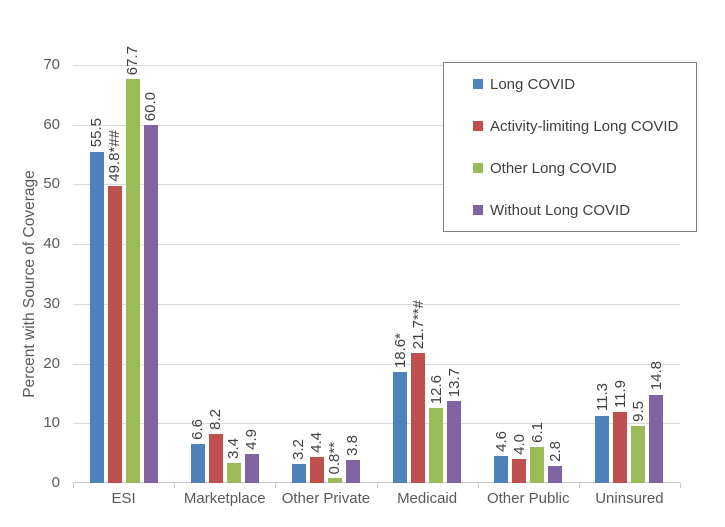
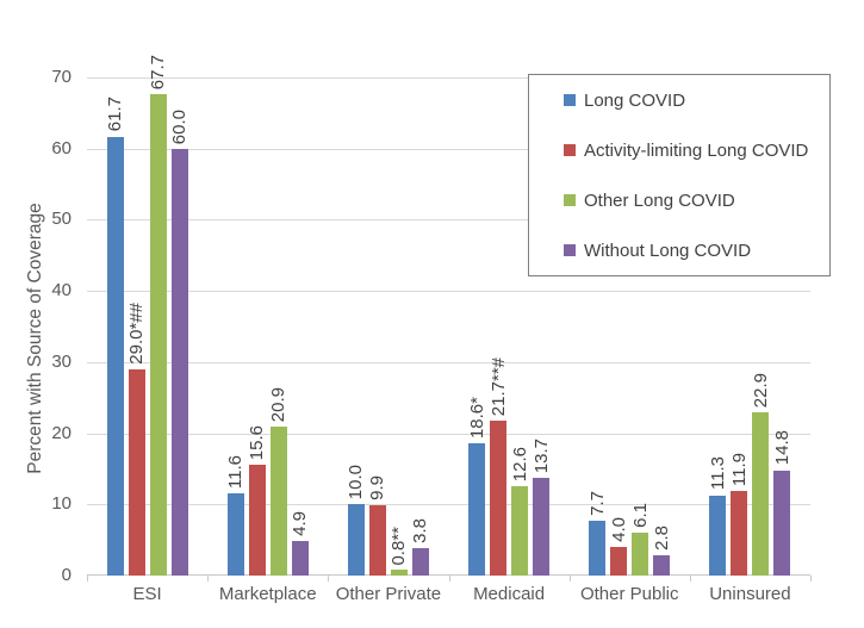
Long COVID/ESI: 55.5 -> 61.7
Activity-limiting Long COVID/ESI: 49.8 -> 29.0
Long COVID/Marketplace: 6.6 -> 11.6
Activity-limiting Long COVID/Marketplace: 8.2 -> 15.6
Other Long COVID/Marketplace: 3.4 -> 20.9
Long COVID/Other Private: 3.2 -> 10.0
Activity-limiting Long COVID/Other Private: 4.4 -> 9.9
Long COVID/Other Public: 4.6 -> 7.7
Other Long COVID/Uninsured: 9.5 -> 22.9
